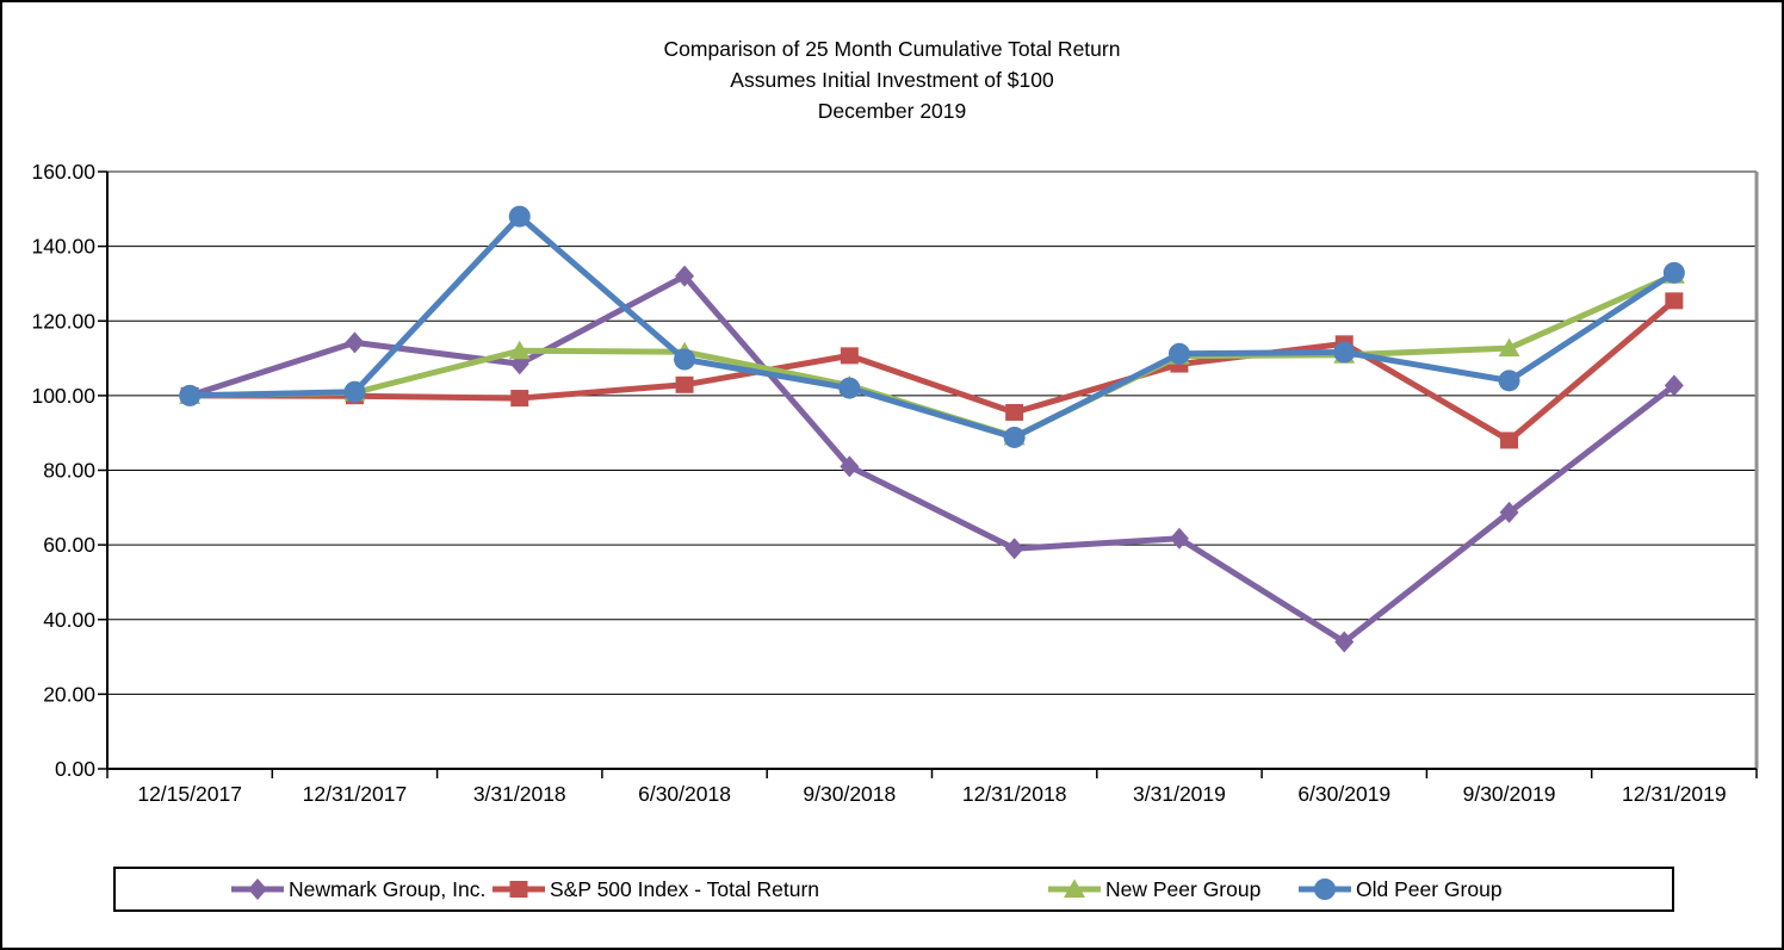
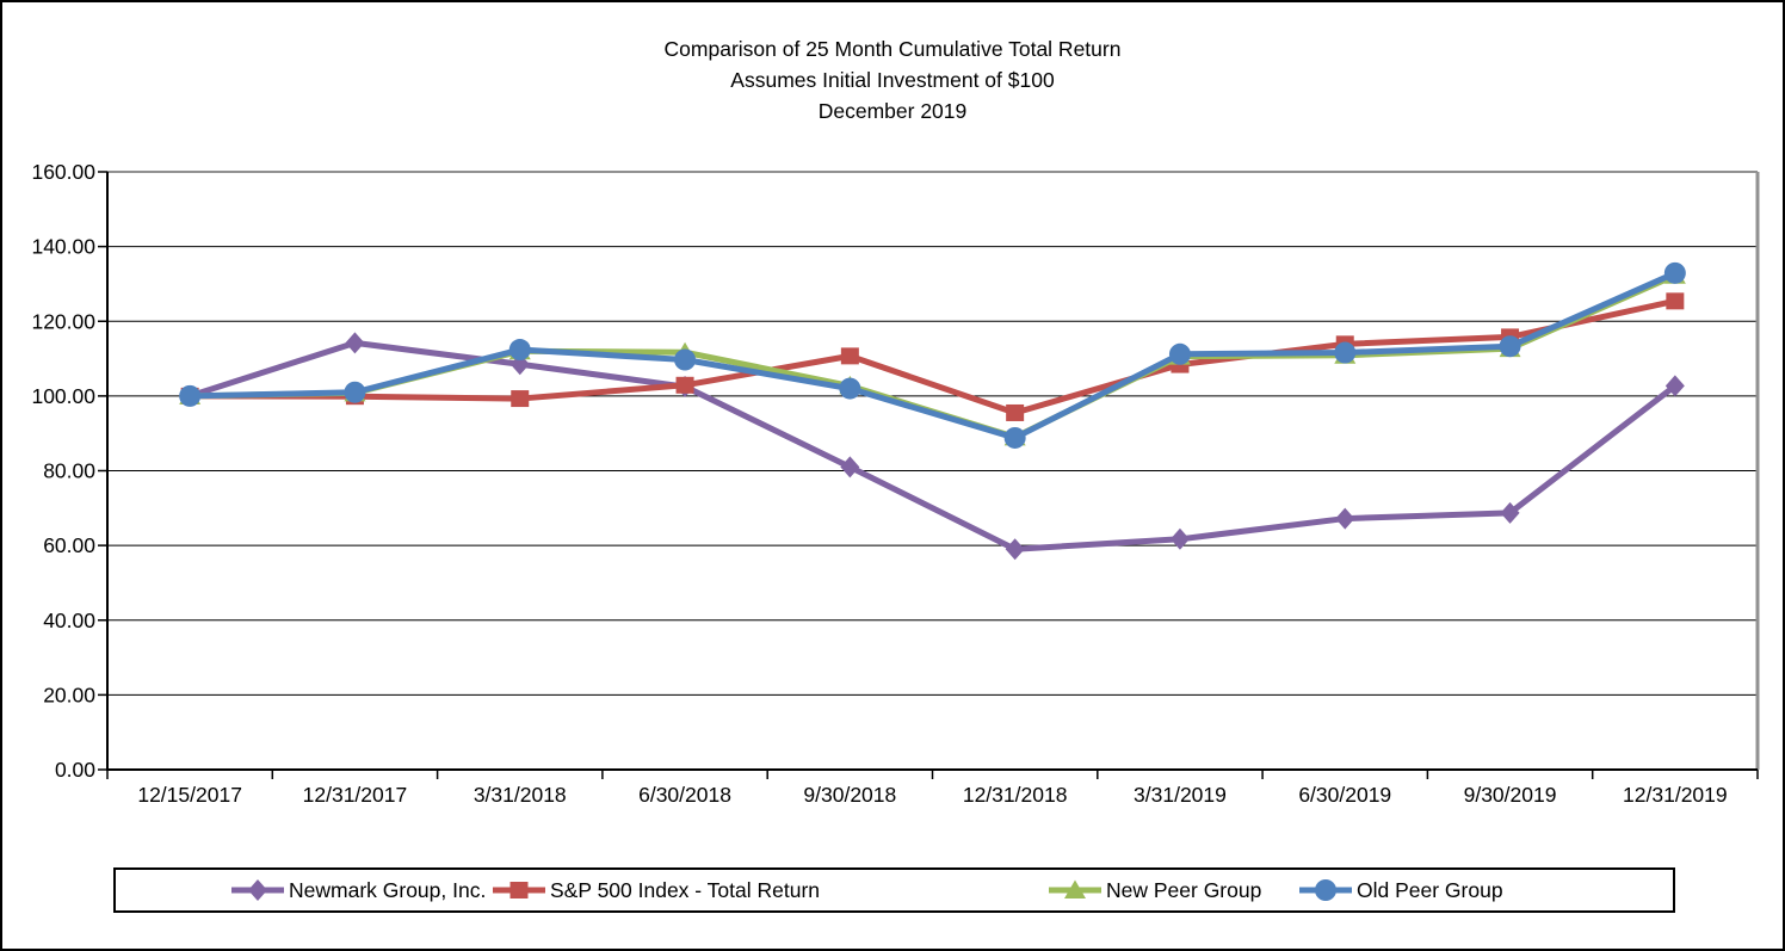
Old Peer Group/3/31/2018: 148 -> 112
Newmark Group, Inc./6/30/2018: 132 -> 102
Newmark Group, Inc./6/30/2019: 34 -> 67
S&P 500 Index - Total Return/9/30/2019: 88 -> 116
Old Peer Group/9/30/2019: 104 -> 113
